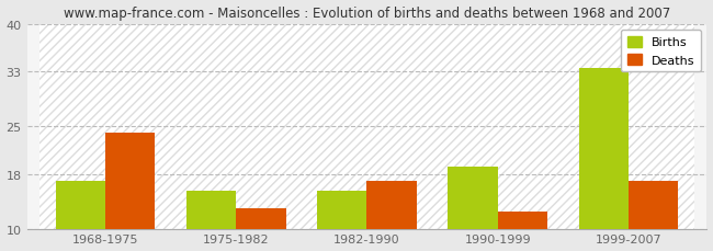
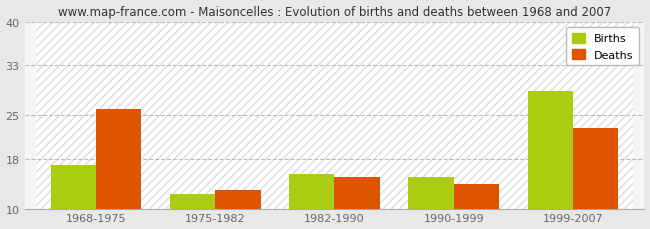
Deaths/1968-1975: 24.0 -> 26.0
Births/1975-1982: 15.5 -> 12.4
Deaths/1982-1990: 17.0 -> 15.0
Births/1990-1999: 19.0 -> 15.0
Deaths/1990-1999: 12.5 -> 14.0
Births/1999-2007: 33.5 -> 28.8
Deaths/1999-2007: 17.0 -> 23.0
